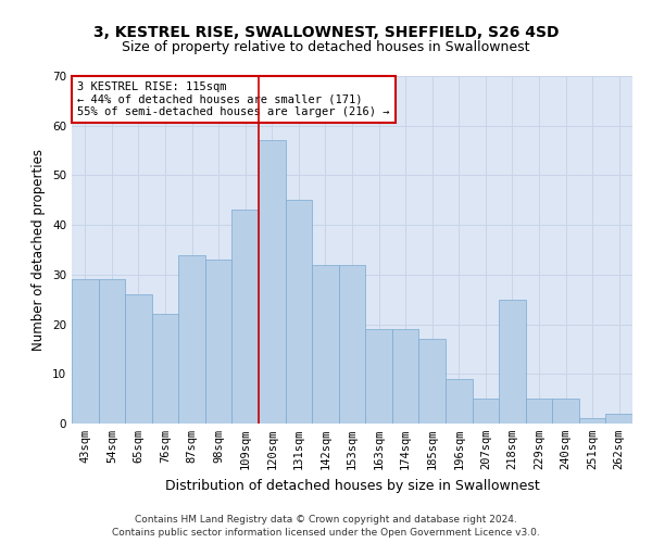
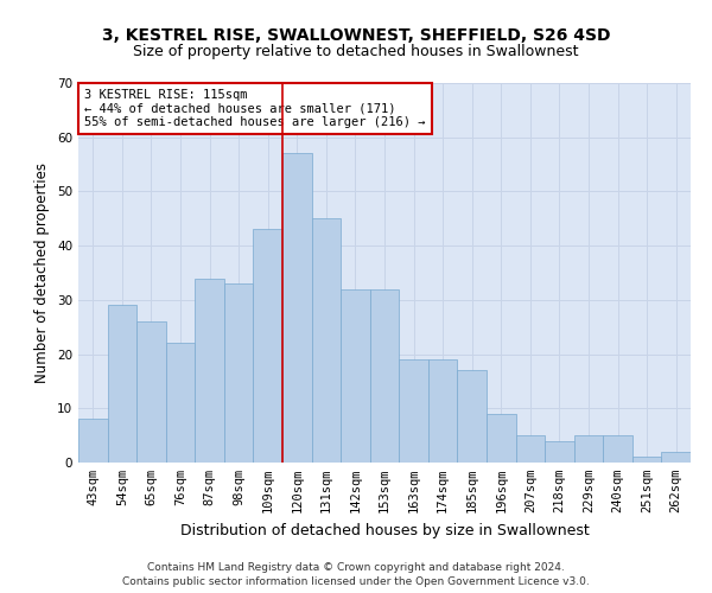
43sqm: 29 -> 8
218sqm: 25 -> 4
